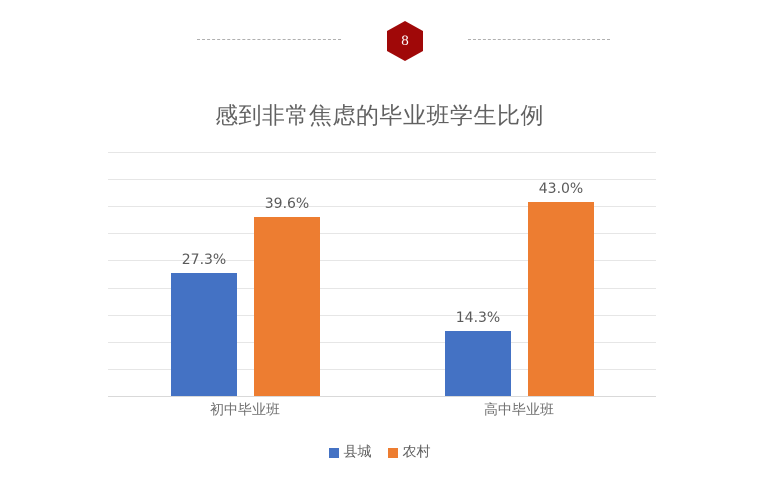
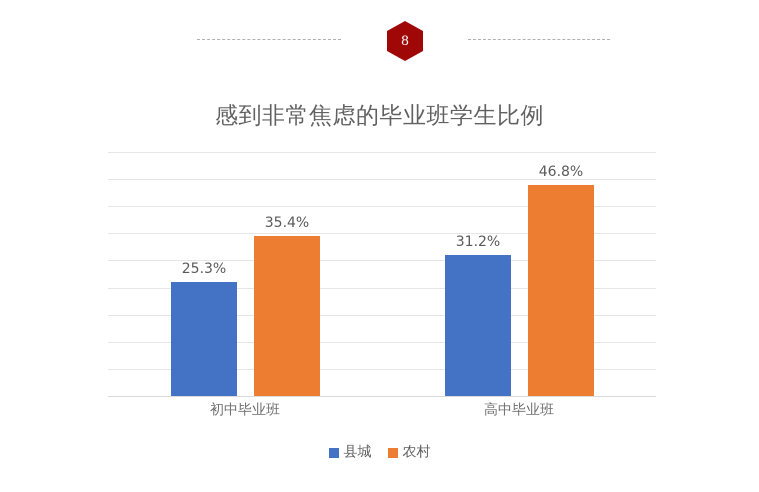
县城/初中毕业班: 27.3% -> 25.3%
农村/初中毕业班: 39.6% -> 35.4%
县城/高中毕业班: 14.3% -> 31.2%
农村/高中毕业班: 43.0% -> 46.8%
